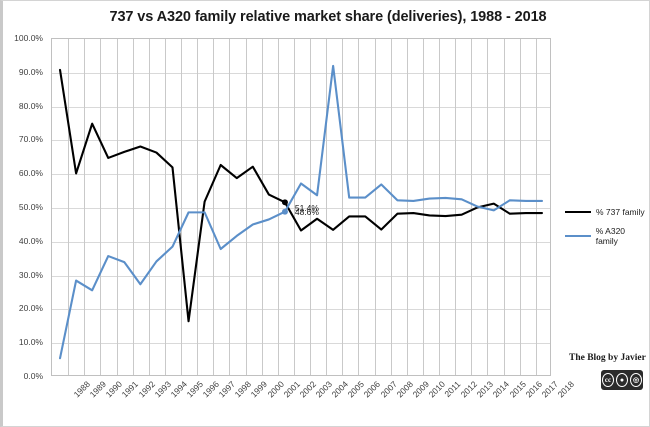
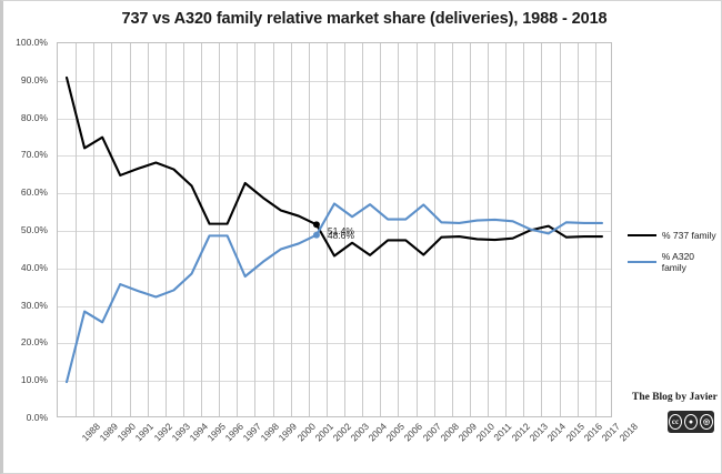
% A320 family/1988: 5% -> 9%
% 737 family/1989: 60% -> 72%
% A320 family/1993: 27% -> 32%
% 737 family/1996: 16% -> 52%
% 737 family/2000: 62% -> 55%
% A320 family/2005: 92% -> 57%
